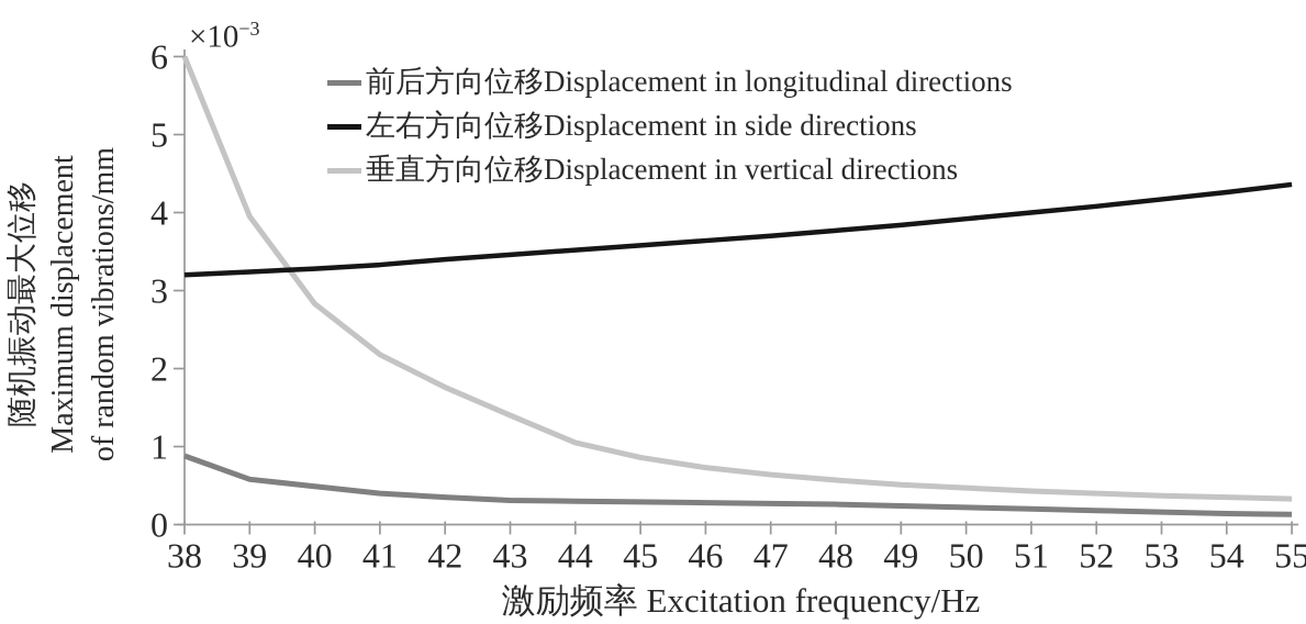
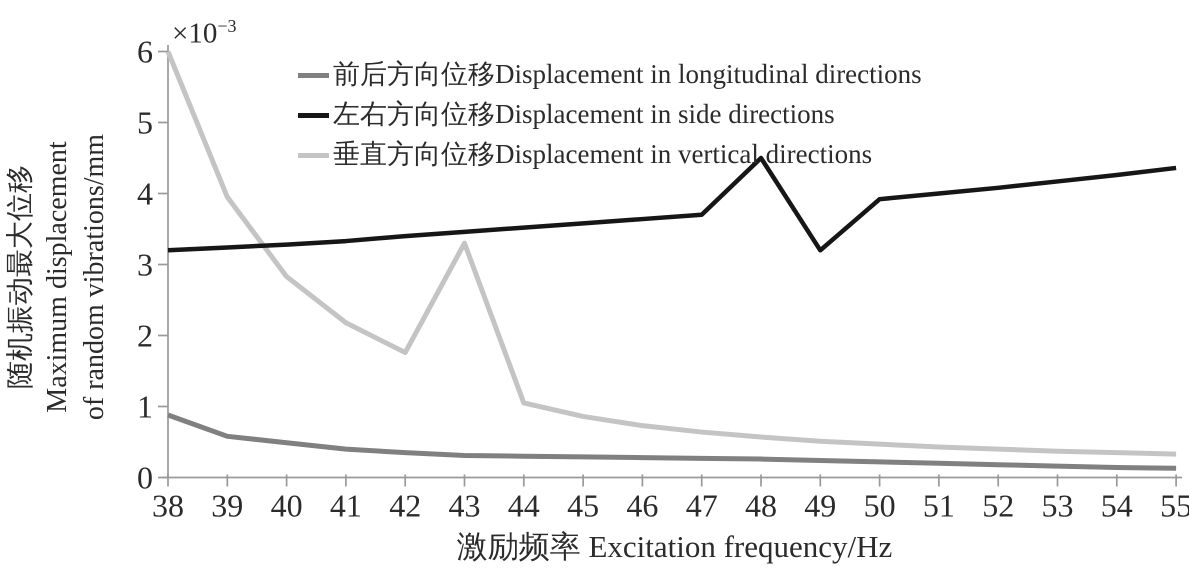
垂直方向位移Displacement in vertical directions/43: 1.4 -> 3.3
左右方向位移Displacement in side directions/48: 3.8 -> 4.5
左右方向位移Displacement in side directions/49: 3.8 -> 3.2
